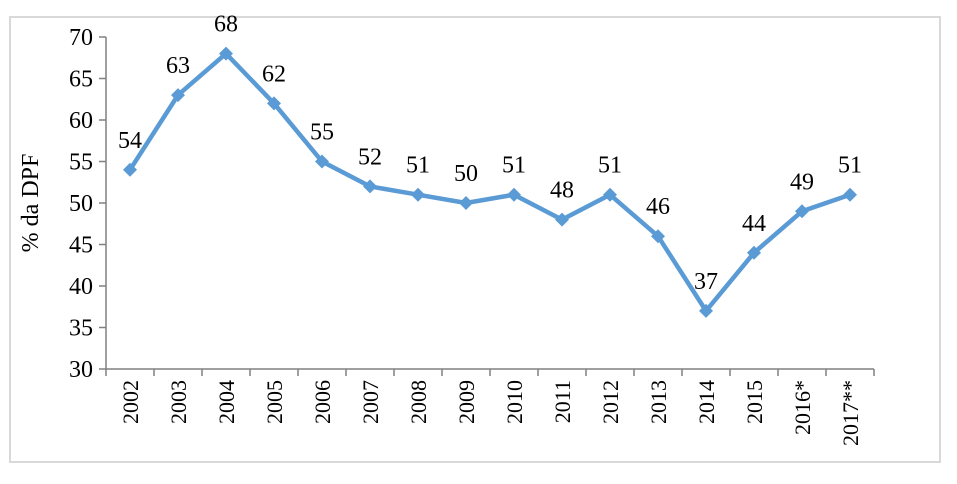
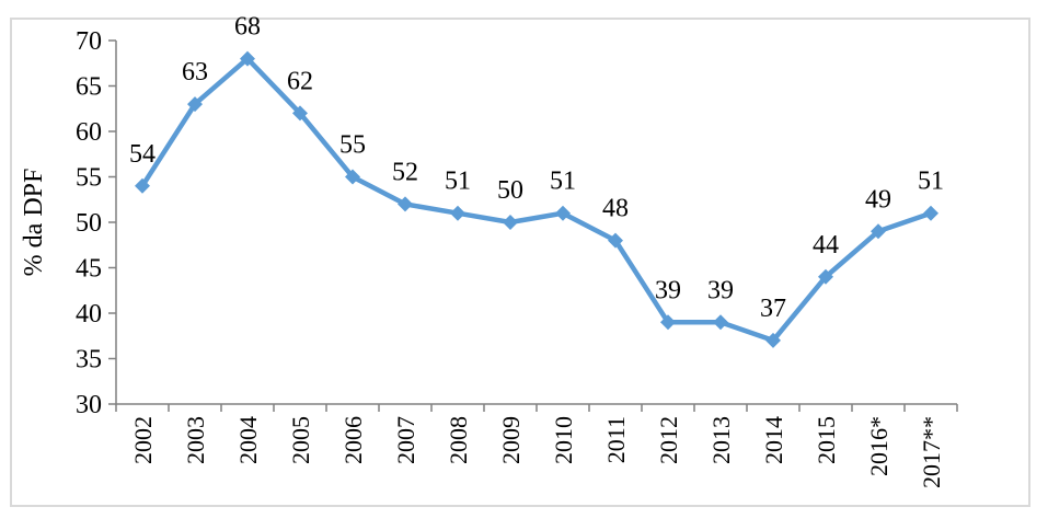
2012: 51 -> 39
2013: 46 -> 39
